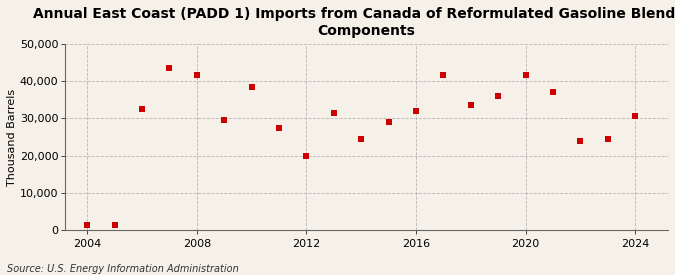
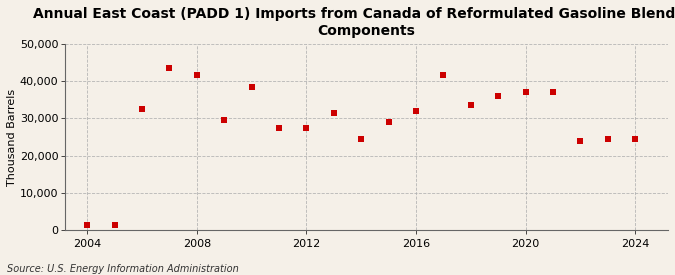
2012: 20,000 -> 27,500
2020: 41,500 -> 37,000
2024: 30,500 -> 24,500
